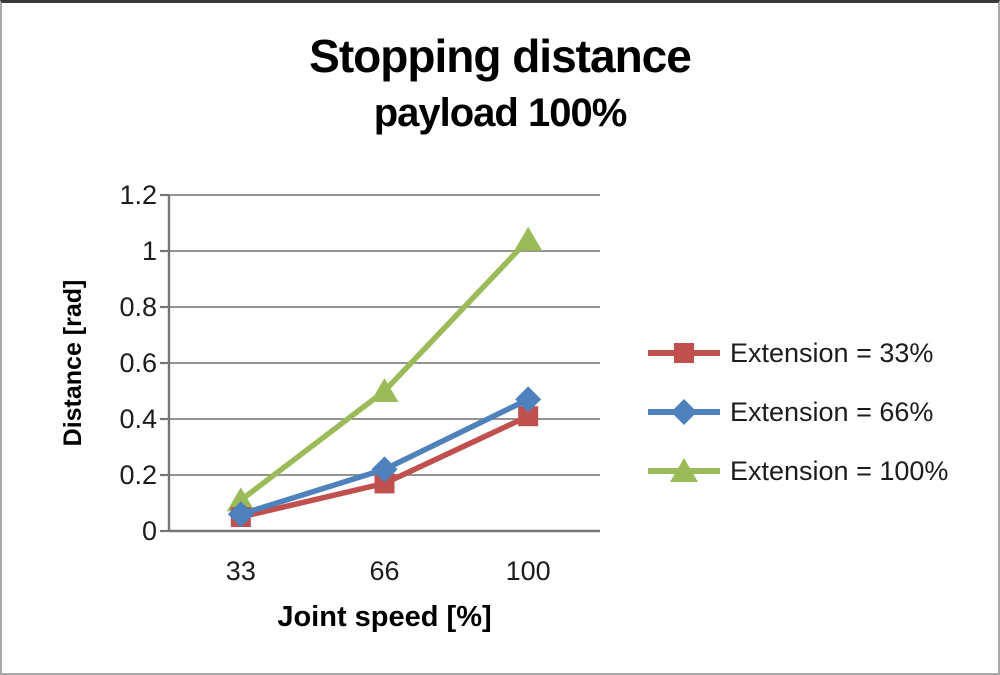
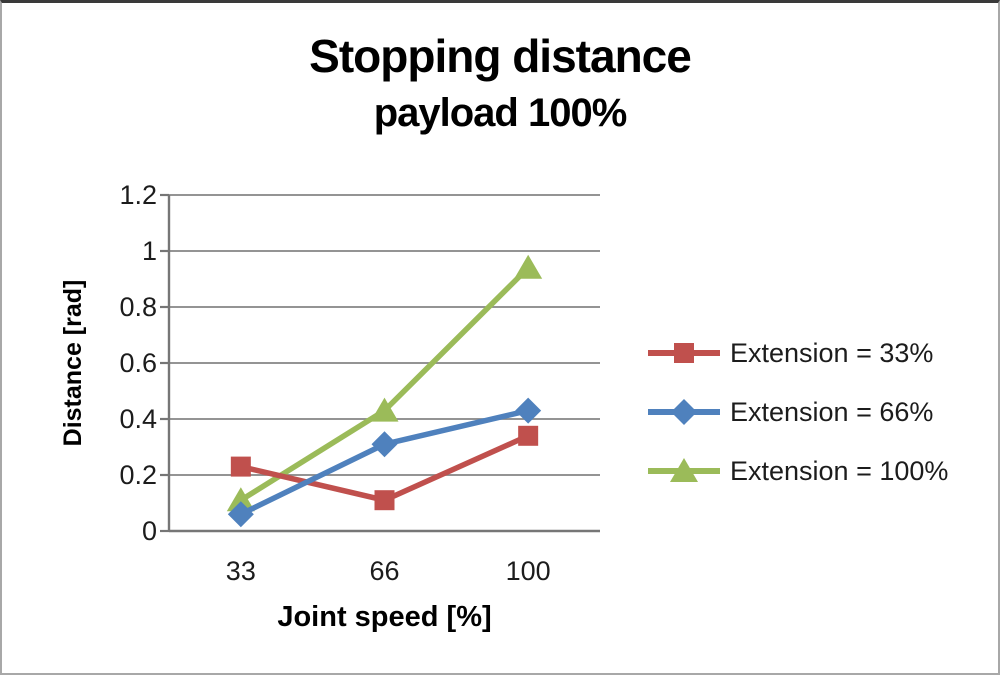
Extension = 33%/33: 0.05 -> 0.23
Extension = 33%/66: 0.17 -> 0.11
Extension = 66%/66: 0.22 -> 0.31
Extension = 100%/66: 0.50 -> 0.43
Extension = 33%/100: 0.41 -> 0.34
Extension = 66%/100: 0.47 -> 0.43
Extension = 100%/100: 1.04 -> 0.94
